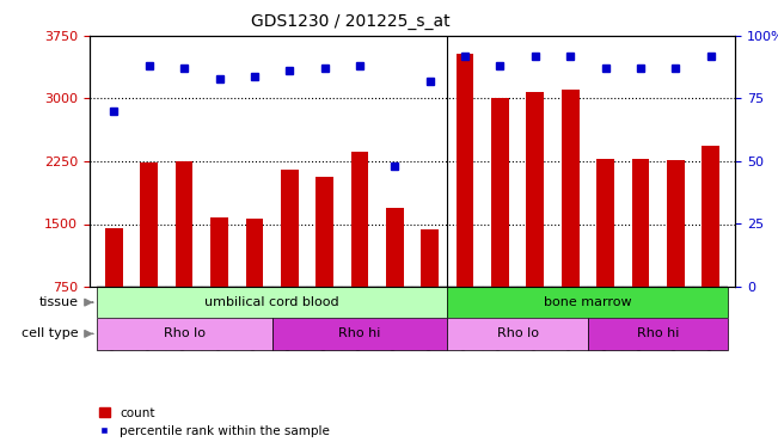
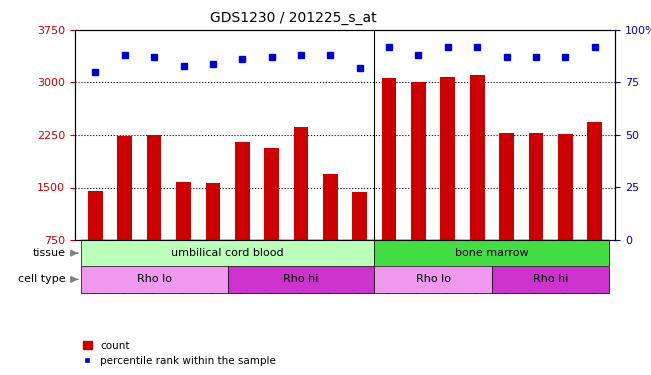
percentile rank within the sample/GSM51392: 70 -> 80
percentile rank within the sample/GSM51397: 48 -> 88
count/GSM51402: 3540 -> 3060
